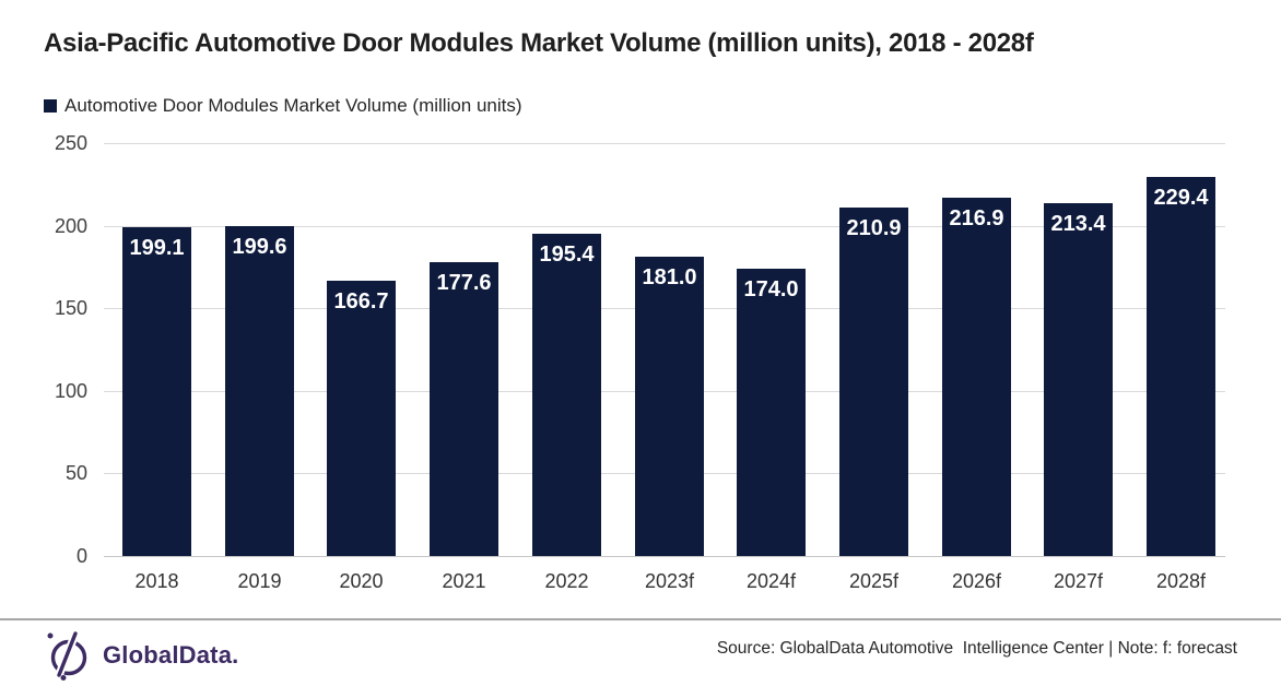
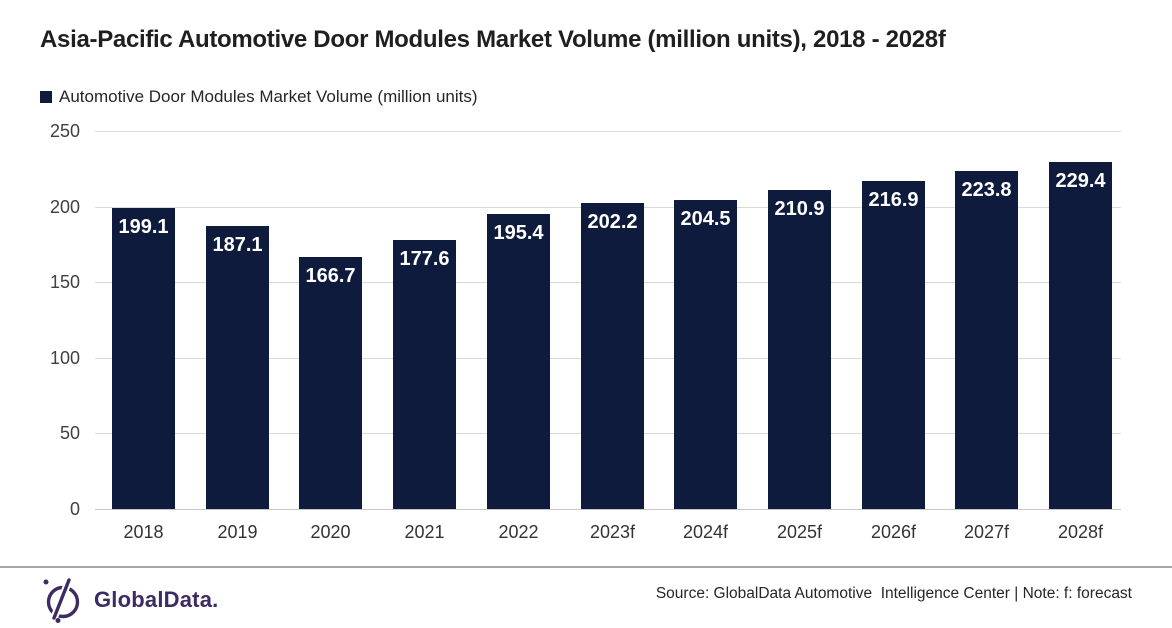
2019: 199.6 -> 187.1
2023f: 181.0 -> 202.2
2024f: 174.0 -> 204.5
2027f: 213.4 -> 223.8
